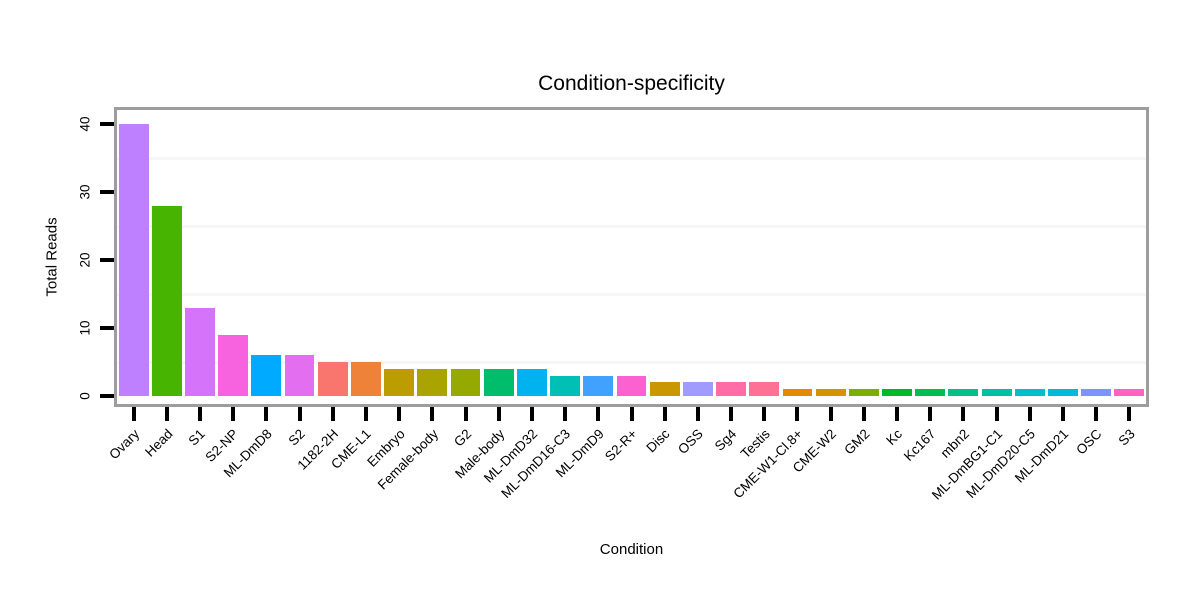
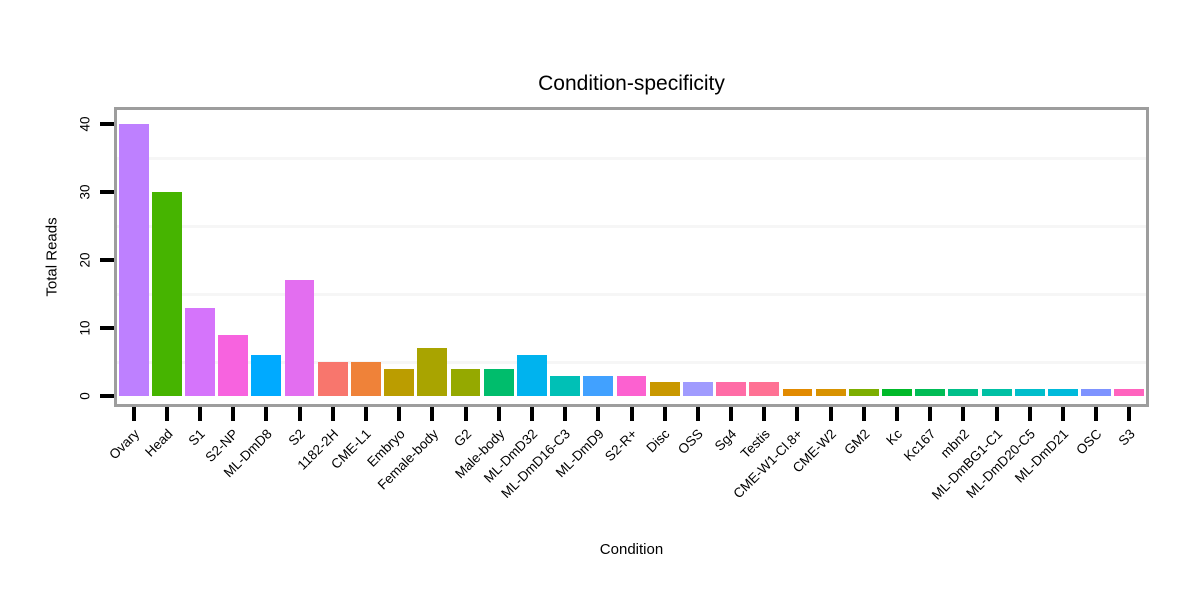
Head: 28 -> 30
S2: 6 -> 17
Female-body: 4 -> 7
ML-DmD32: 4 -> 6
